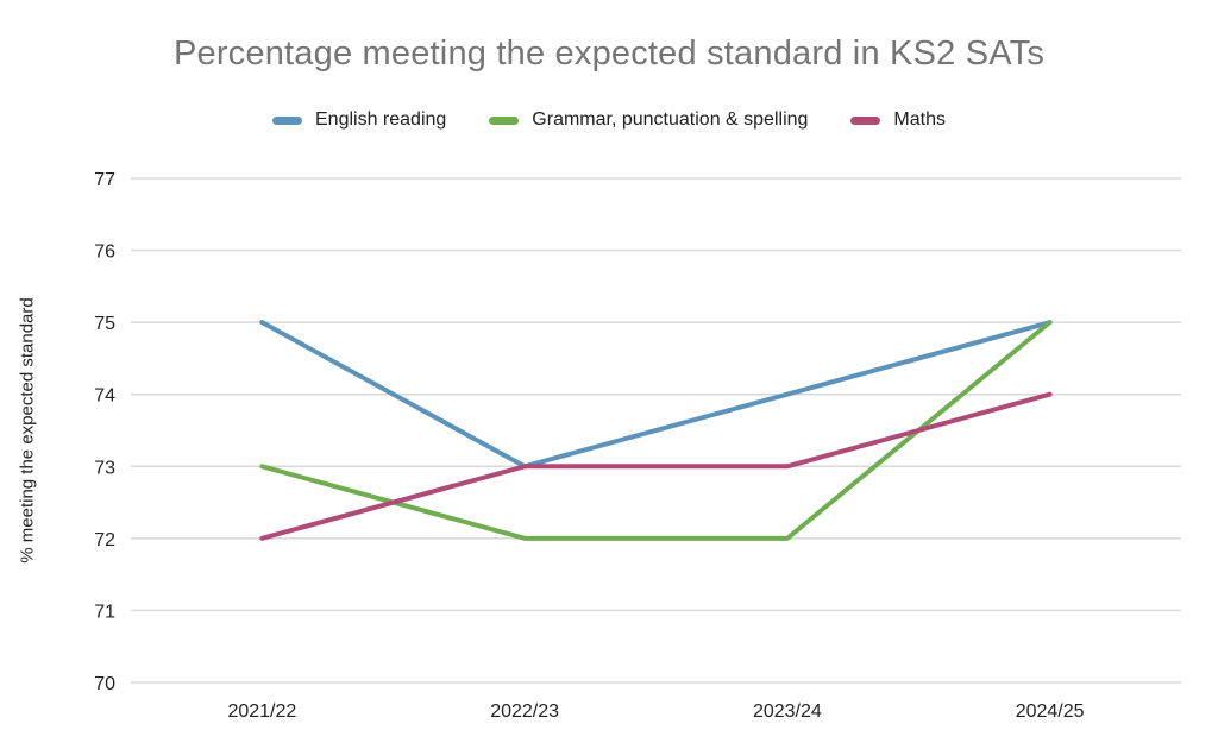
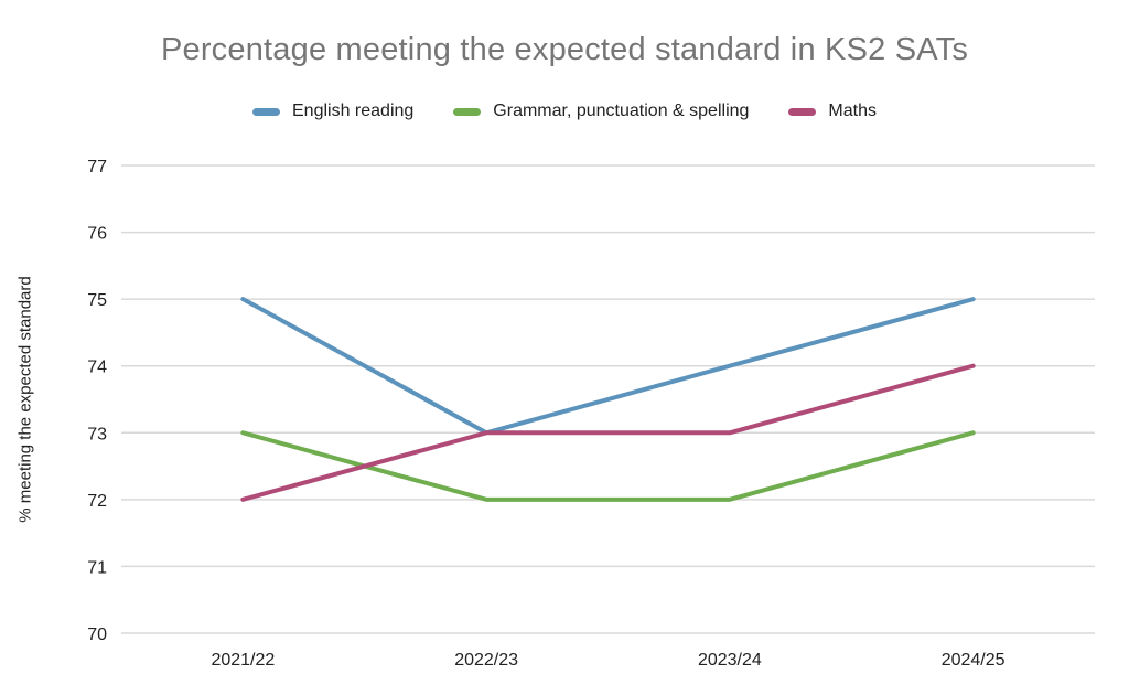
Grammar, punctuation & spelling/2024/25: 75 -> 73
